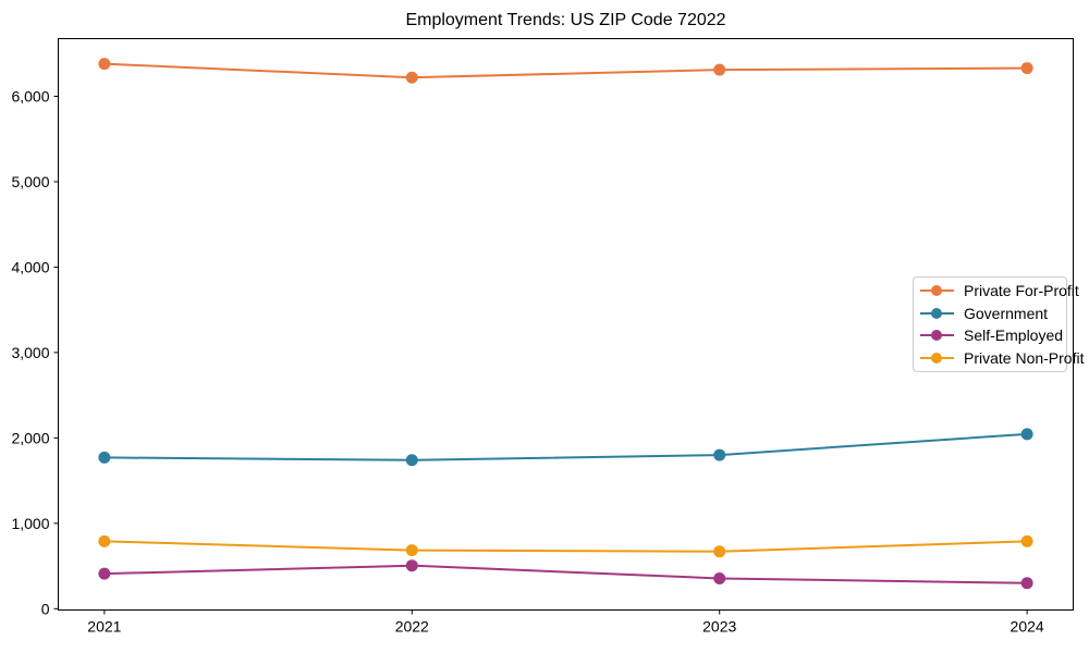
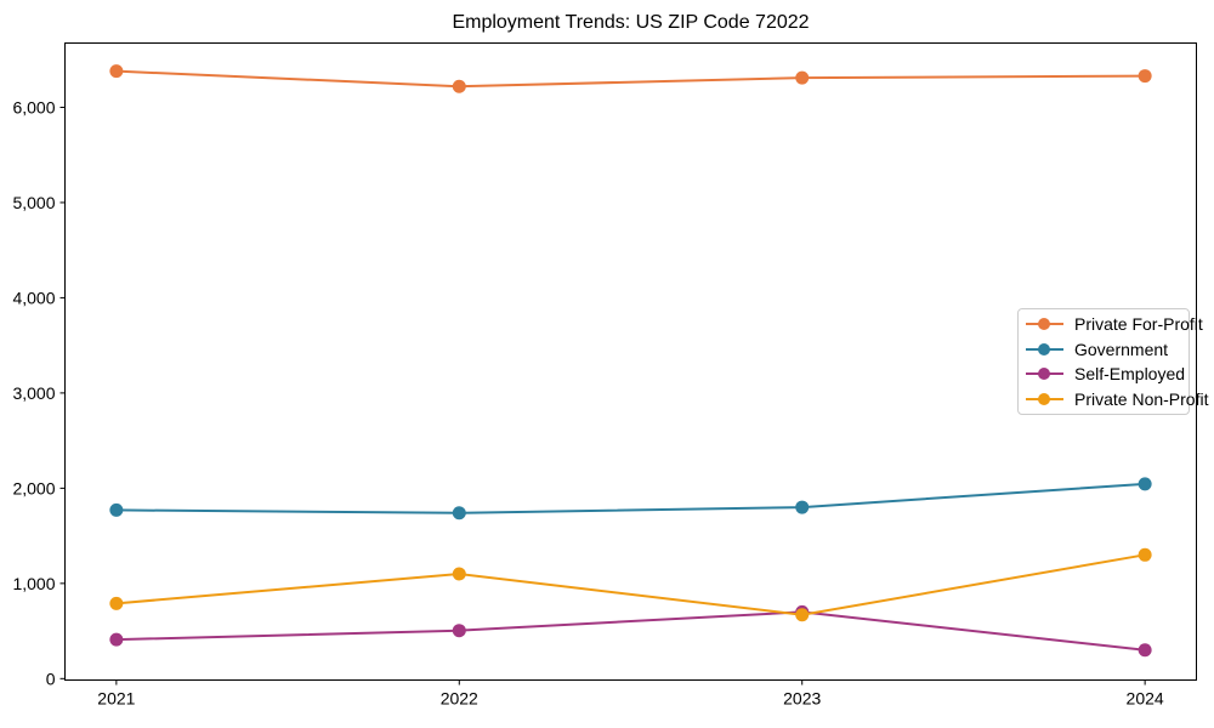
Private Non-Profit/2022: 700 -> 1100
Self-Employed/2023: 400 -> 700
Private Non-Profit/2024: 800 -> 1300
